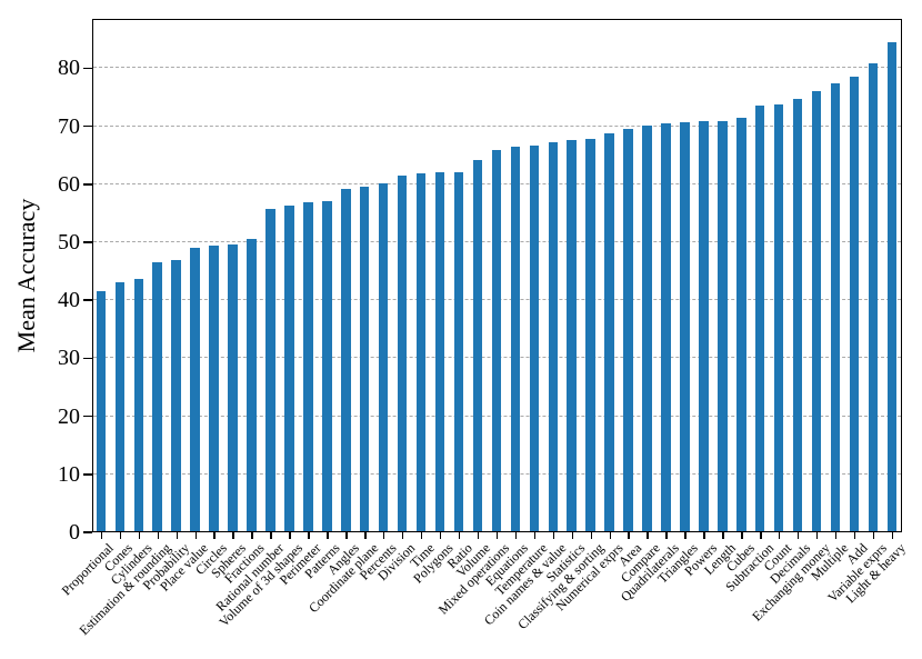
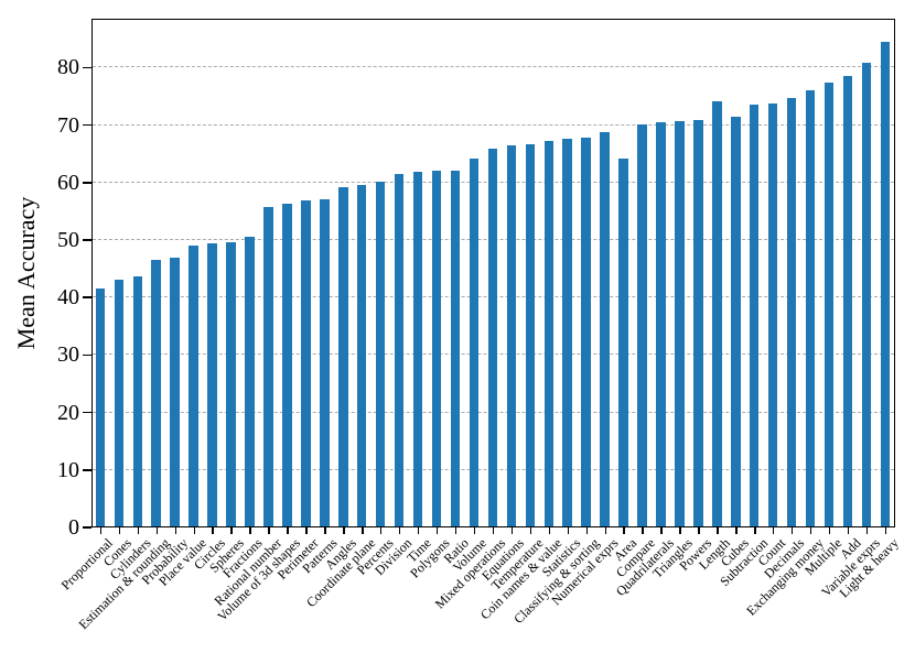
Area: 69 -> 64
Length: 71 -> 74
